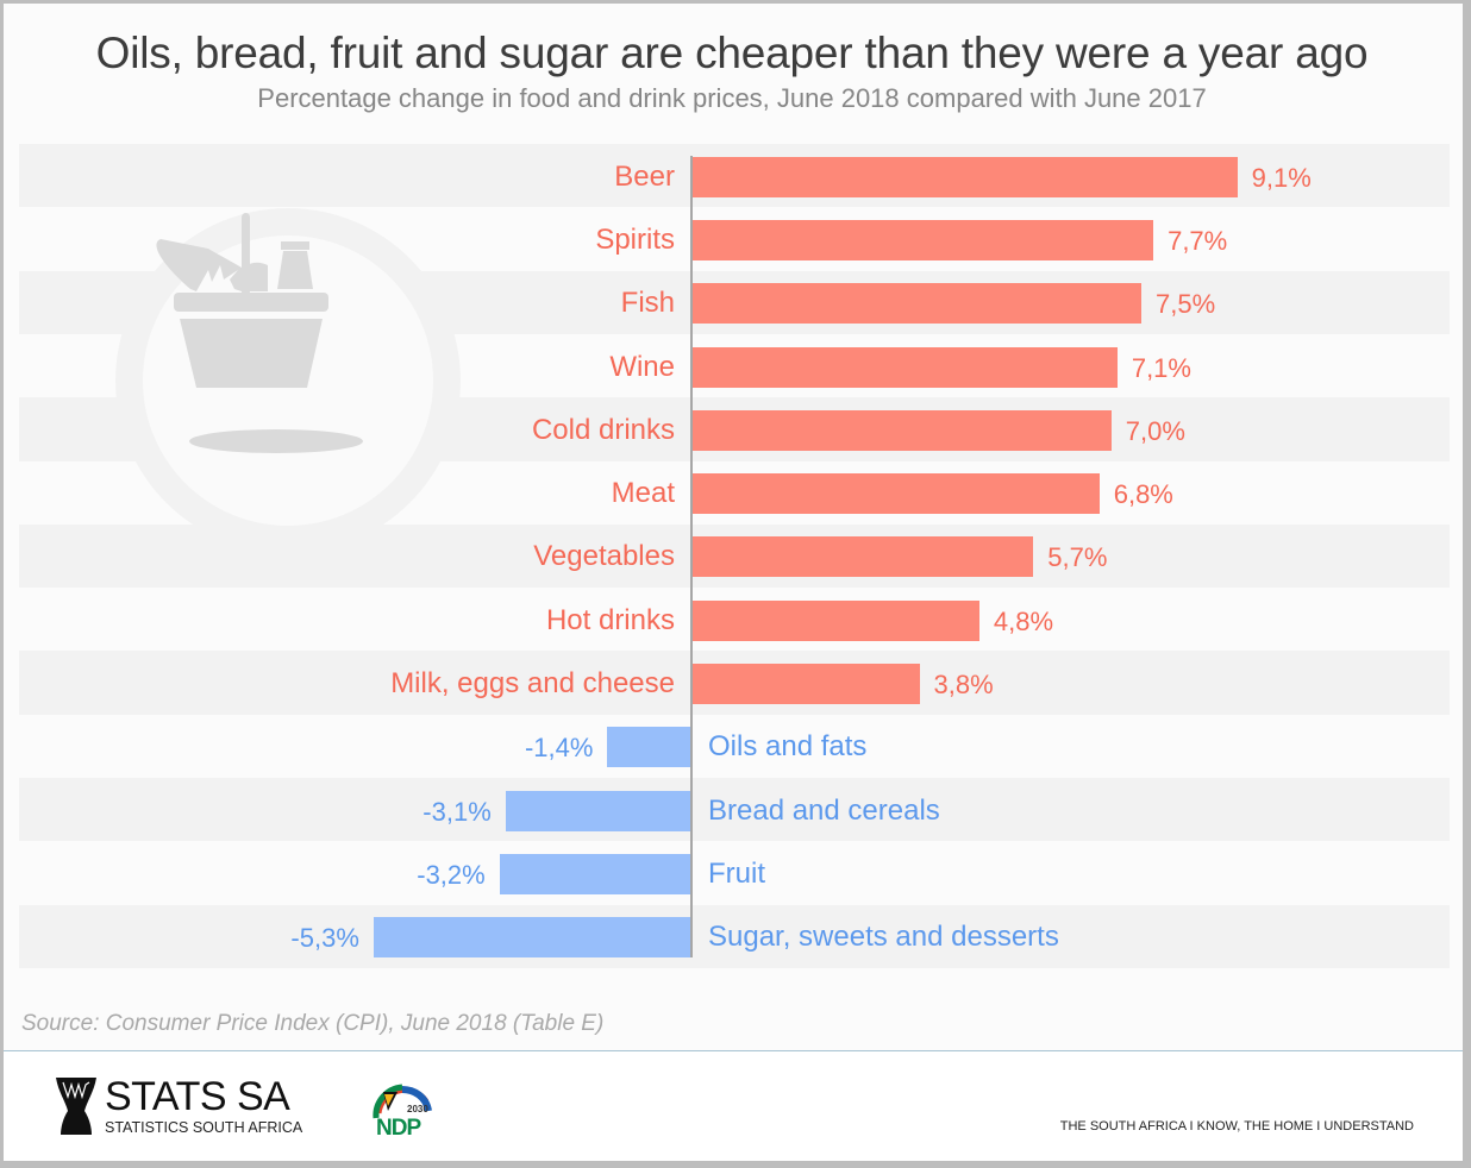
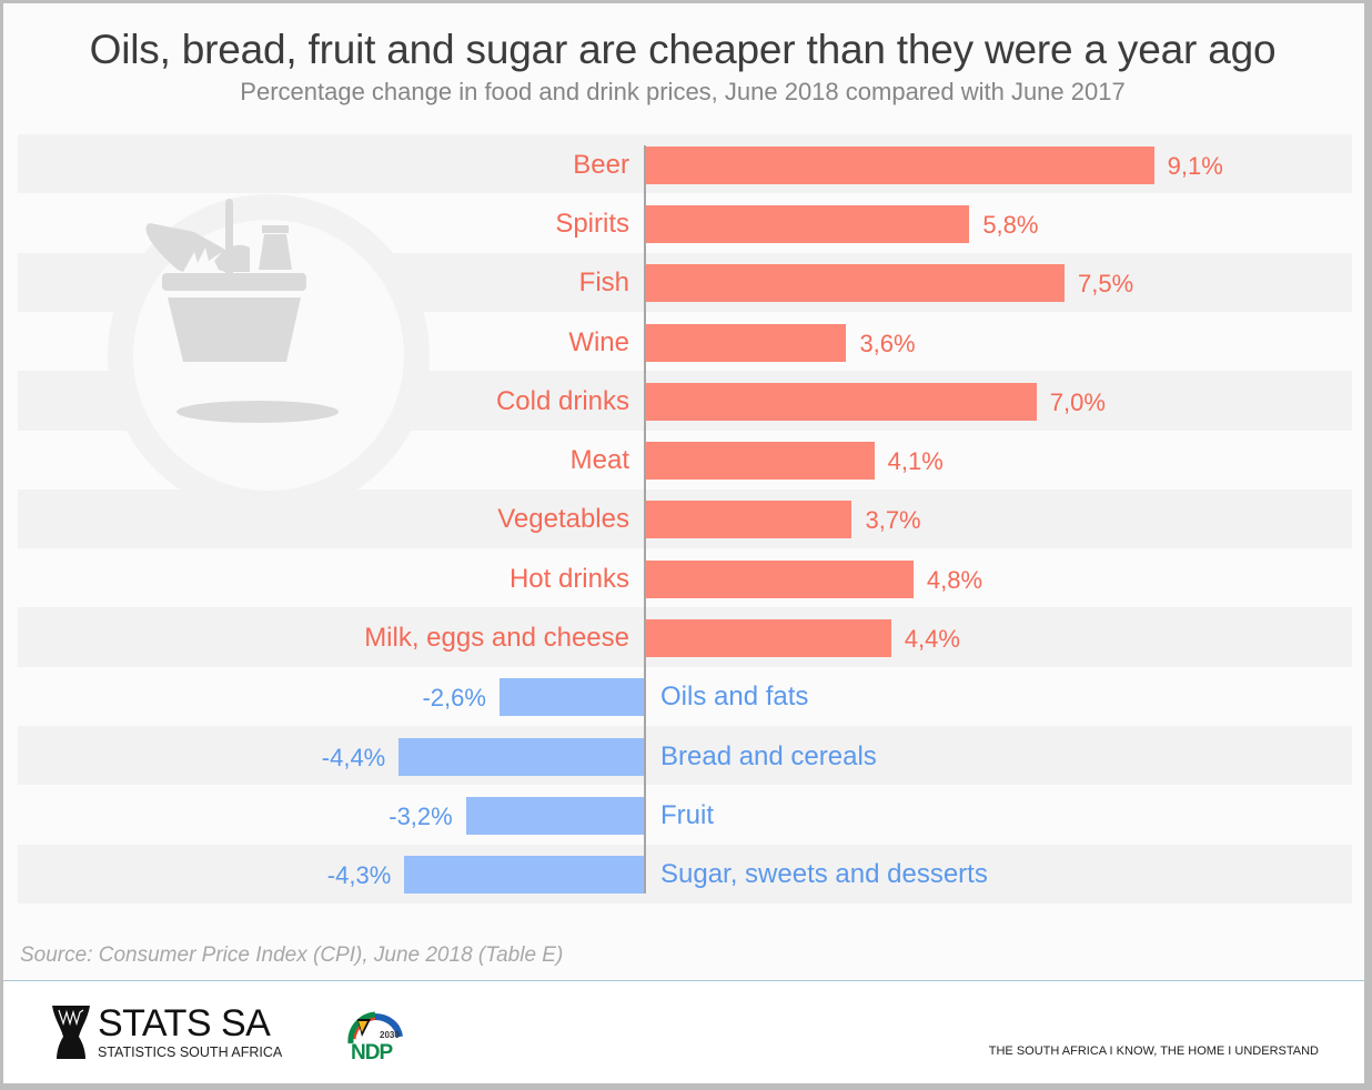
Spirits: 7,7% -> 5,8%
Wine: 7,1% -> 3,6%
Meat: 6,8% -> 4,1%
Vegetables: 5,7% -> 3,7%
Milk, eggs and cheese: 3,8% -> 4,4%
Oils and fats: -1,4% -> -2,6%
Bread and cereals: -3,1% -> -4,4%
Sugar, sweets and desserts: -5,3% -> -4,3%
